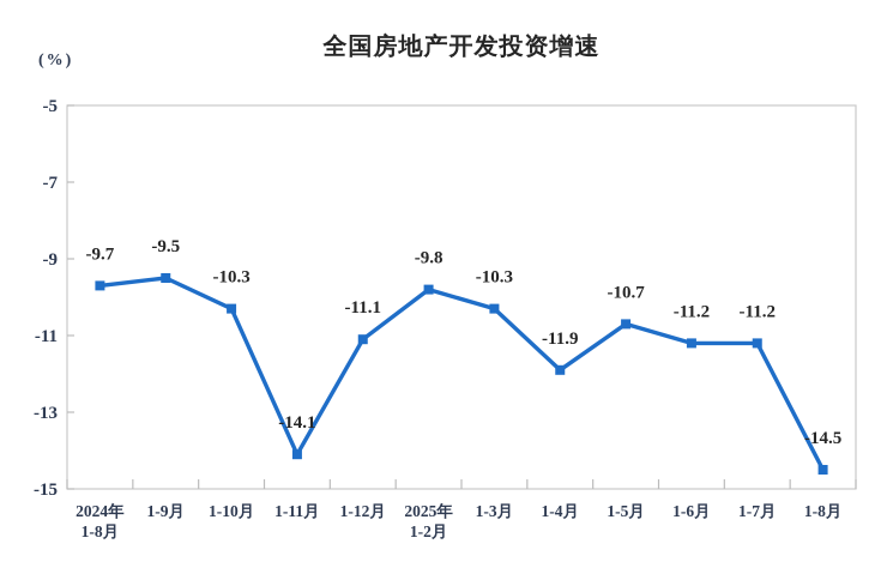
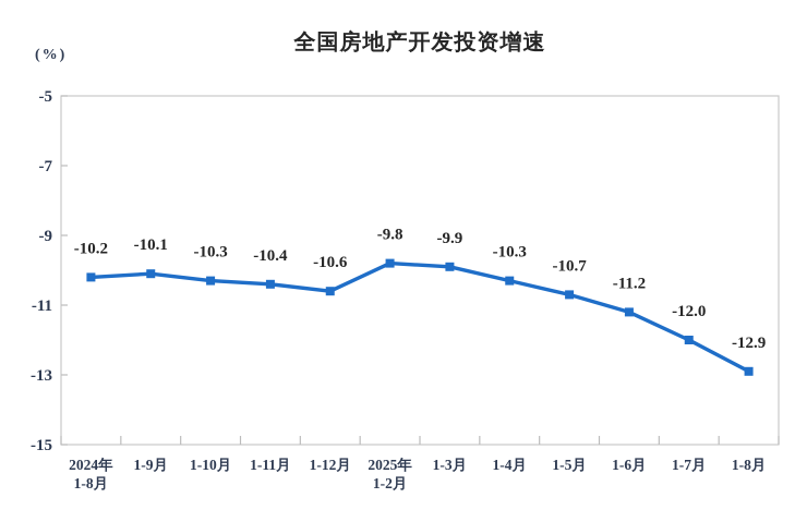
2024年 1-8月: -9.7 -> -10.2
1-9月: -9.5 -> -10.1
1-11月: -14.1 -> -10.4
1-12月: -11.1 -> -10.6
1-3月: -10.3 -> -9.9
1-4月: -11.9 -> -10.3
1-7月: -11.2 -> -12.0
1-8月: -14.5 -> -12.9
